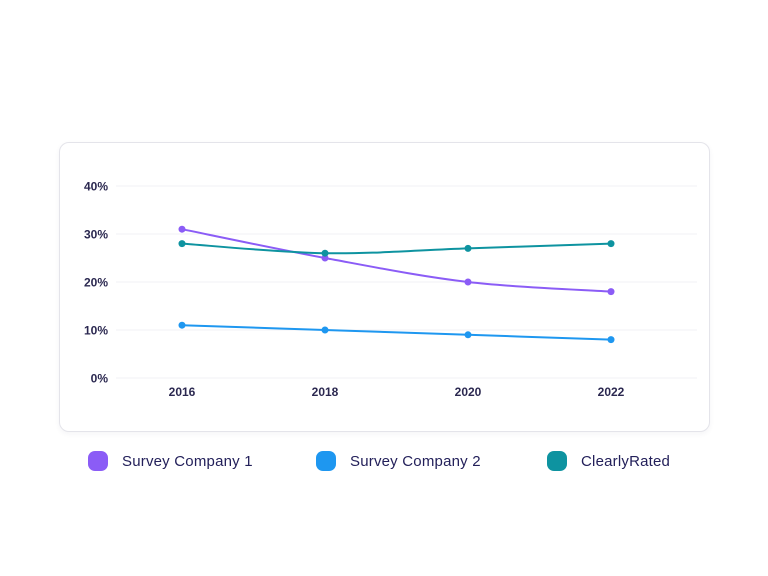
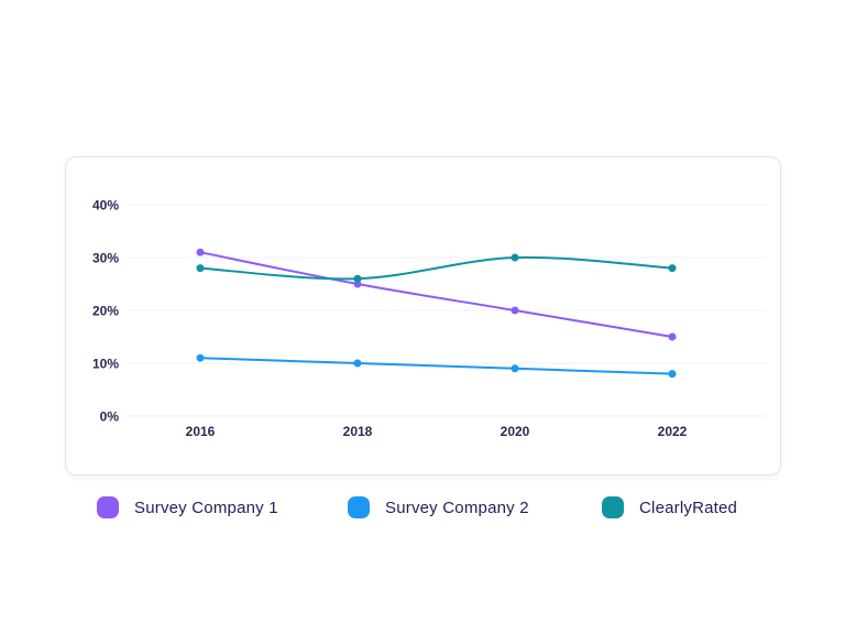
ClearlyRated/2020: 27% -> 30%
Survey Company 1/2022: 18% -> 15%
